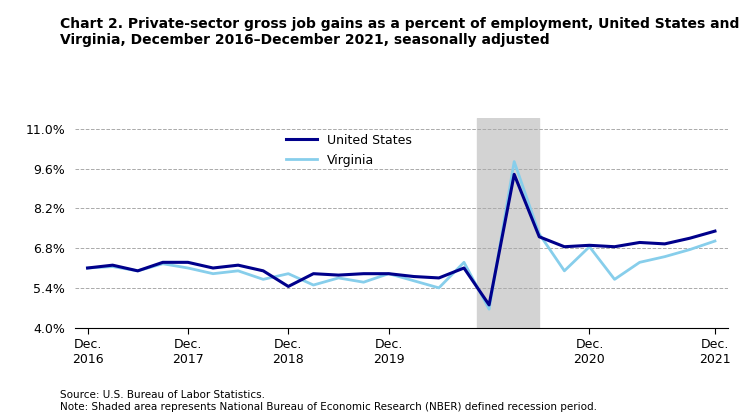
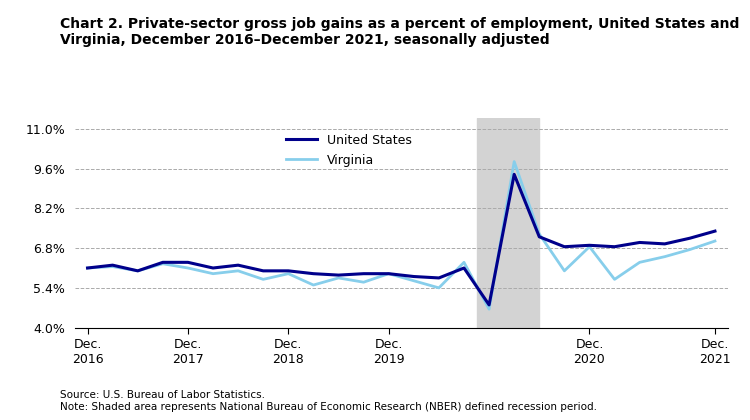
United States/Dec. 2018: 5.45% -> 6.00%
